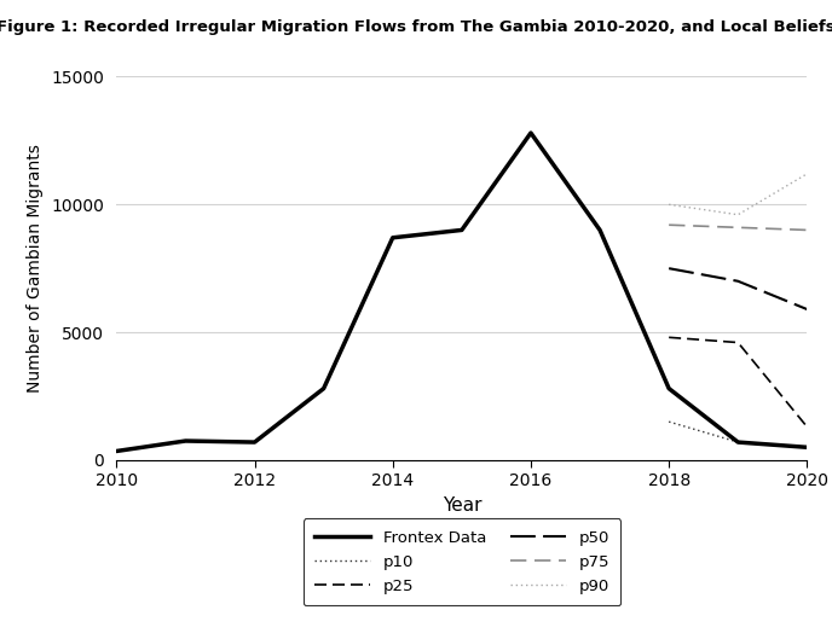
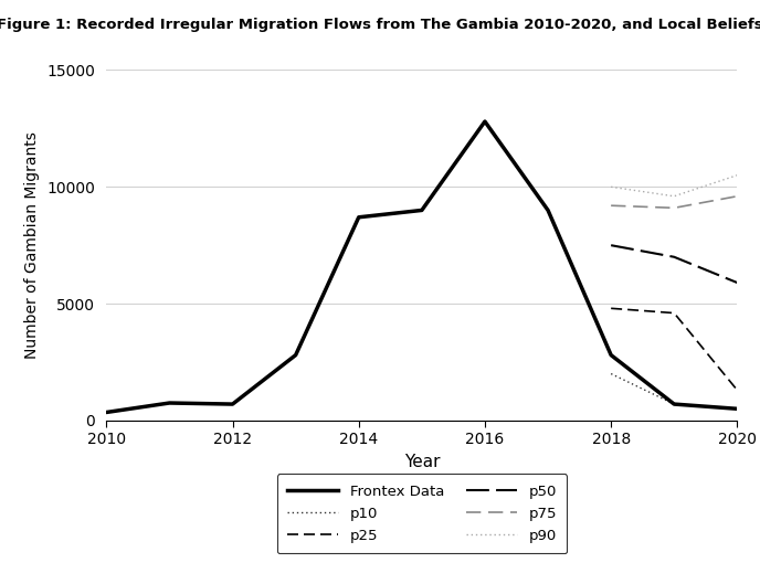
p10/2018: 1500 -> 2000
p75/2020: 9000 -> 9600
p90/2020: 11200 -> 10500
